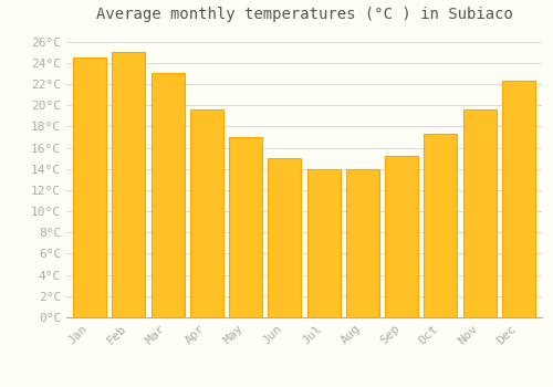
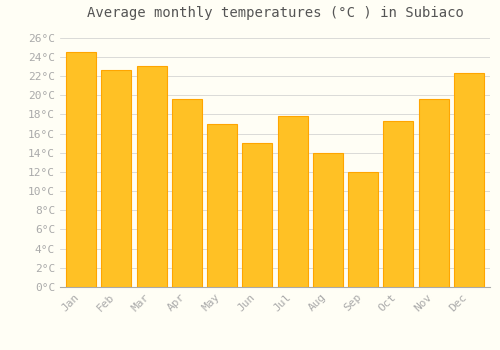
Feb: 25.0°C -> 22.6°C
Jul: 14.0°C -> 17.8°C
Sep: 15.2°C -> 12.0°C
